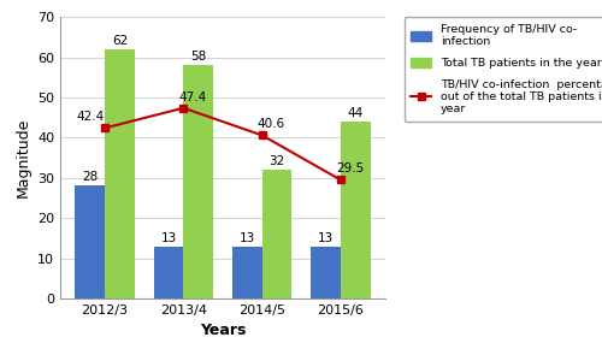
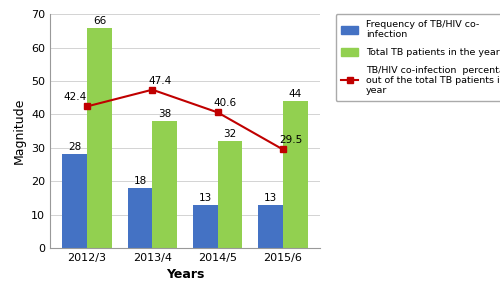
Total TB patients in the year/2012/3: 62 -> 66
Frequency of TB/HIV co- infection/2013/4: 13 -> 18
Total TB patients in the year/2013/4: 58 -> 38
